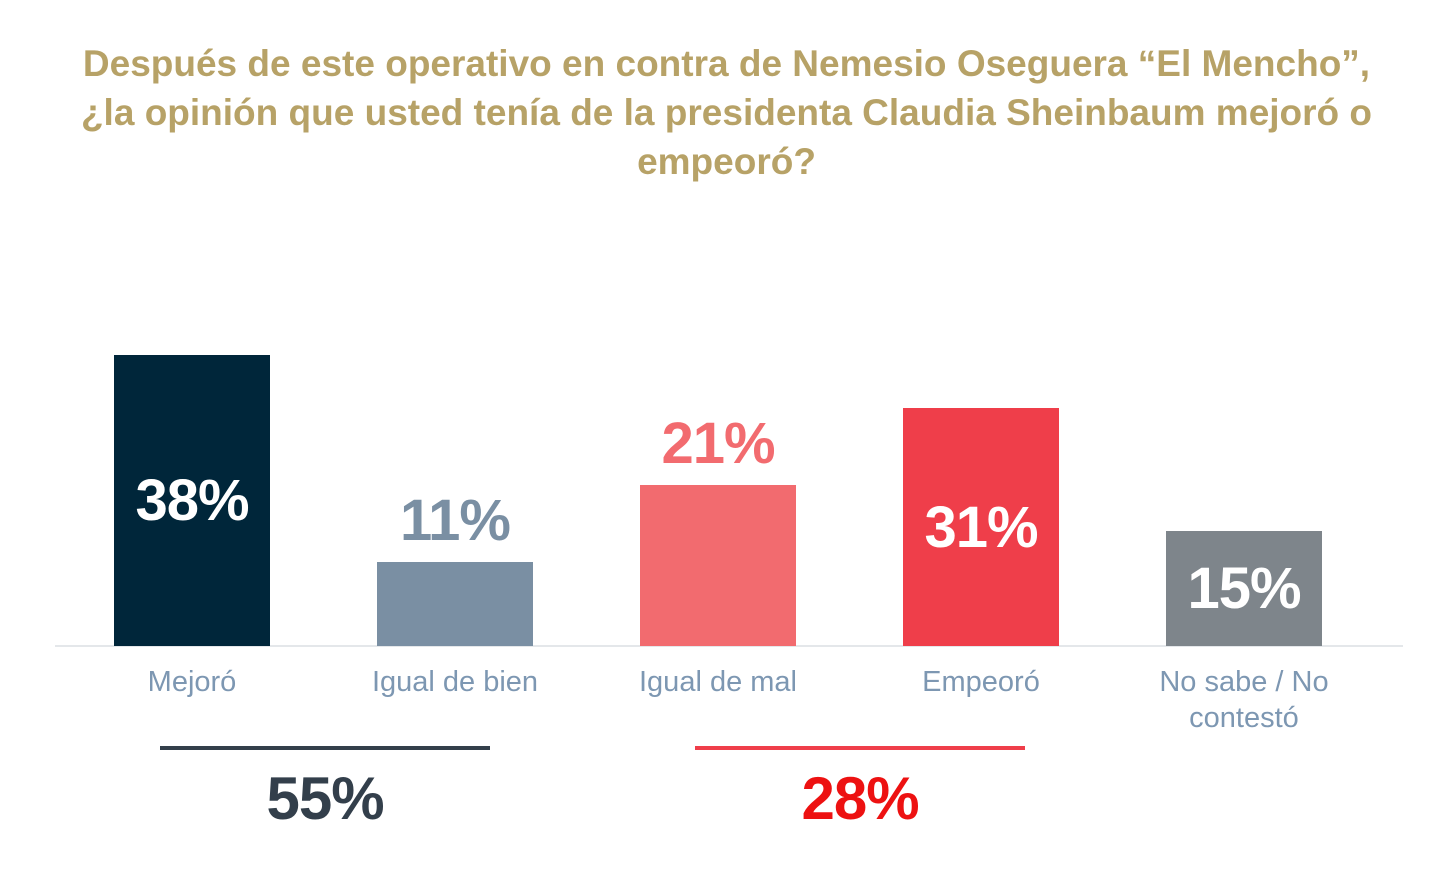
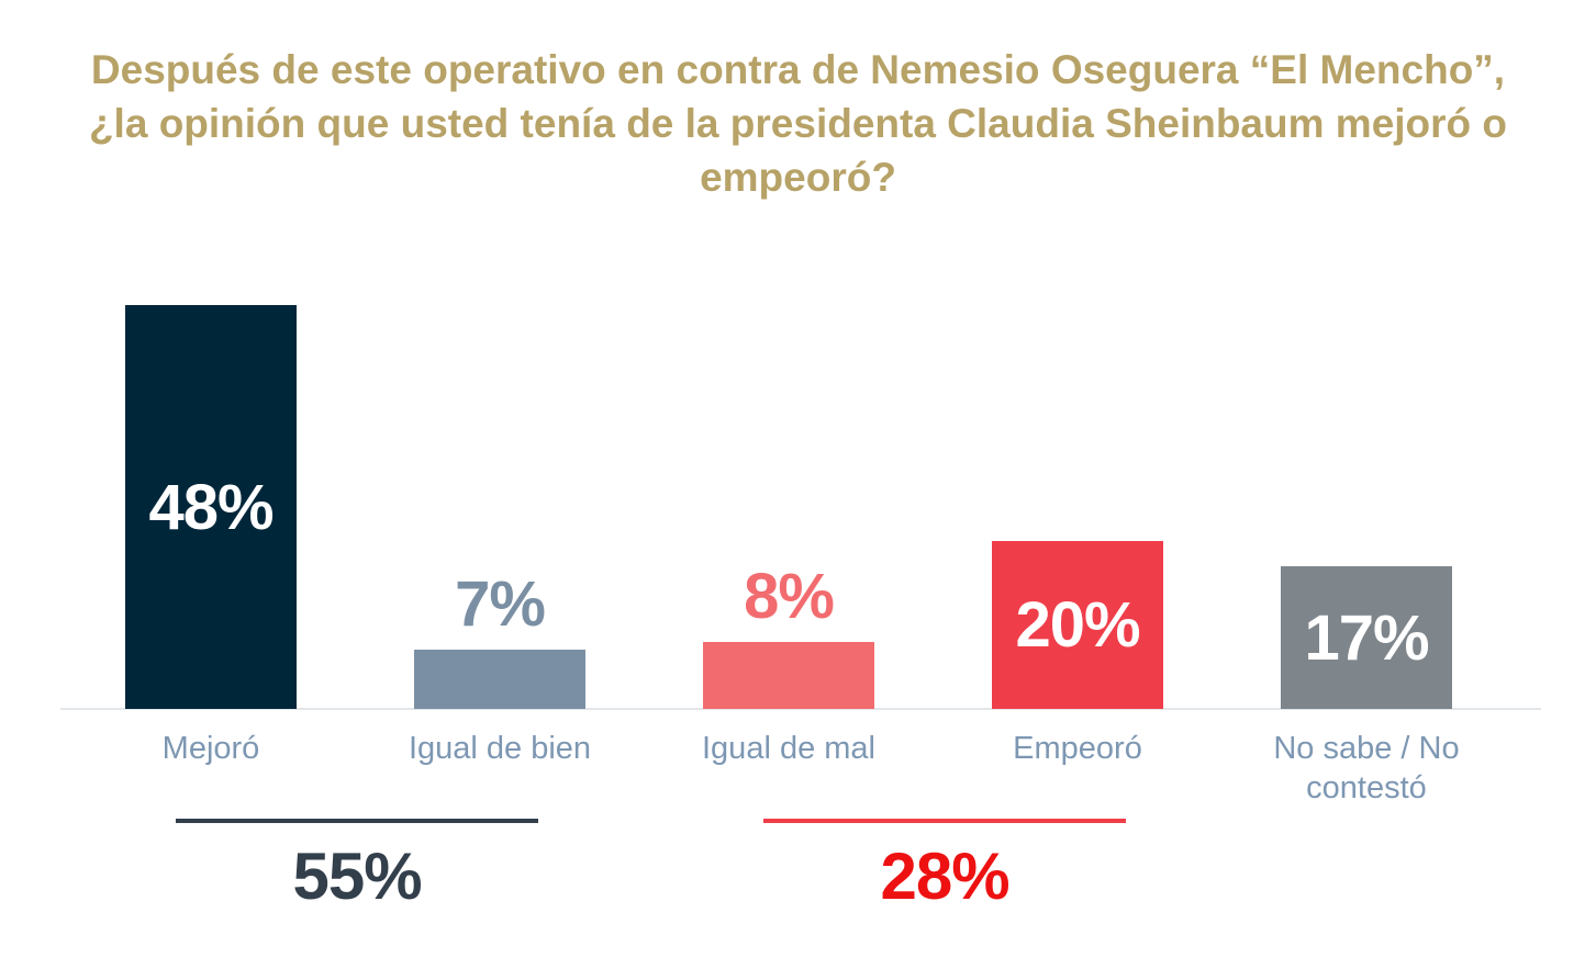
Mejoró: 38% -> 48%
Igual de bien: 11% -> 7%
Igual de mal: 21% -> 8%
Empeoró: 31% -> 20%
No sabe / No contestó: 15% -> 17%
